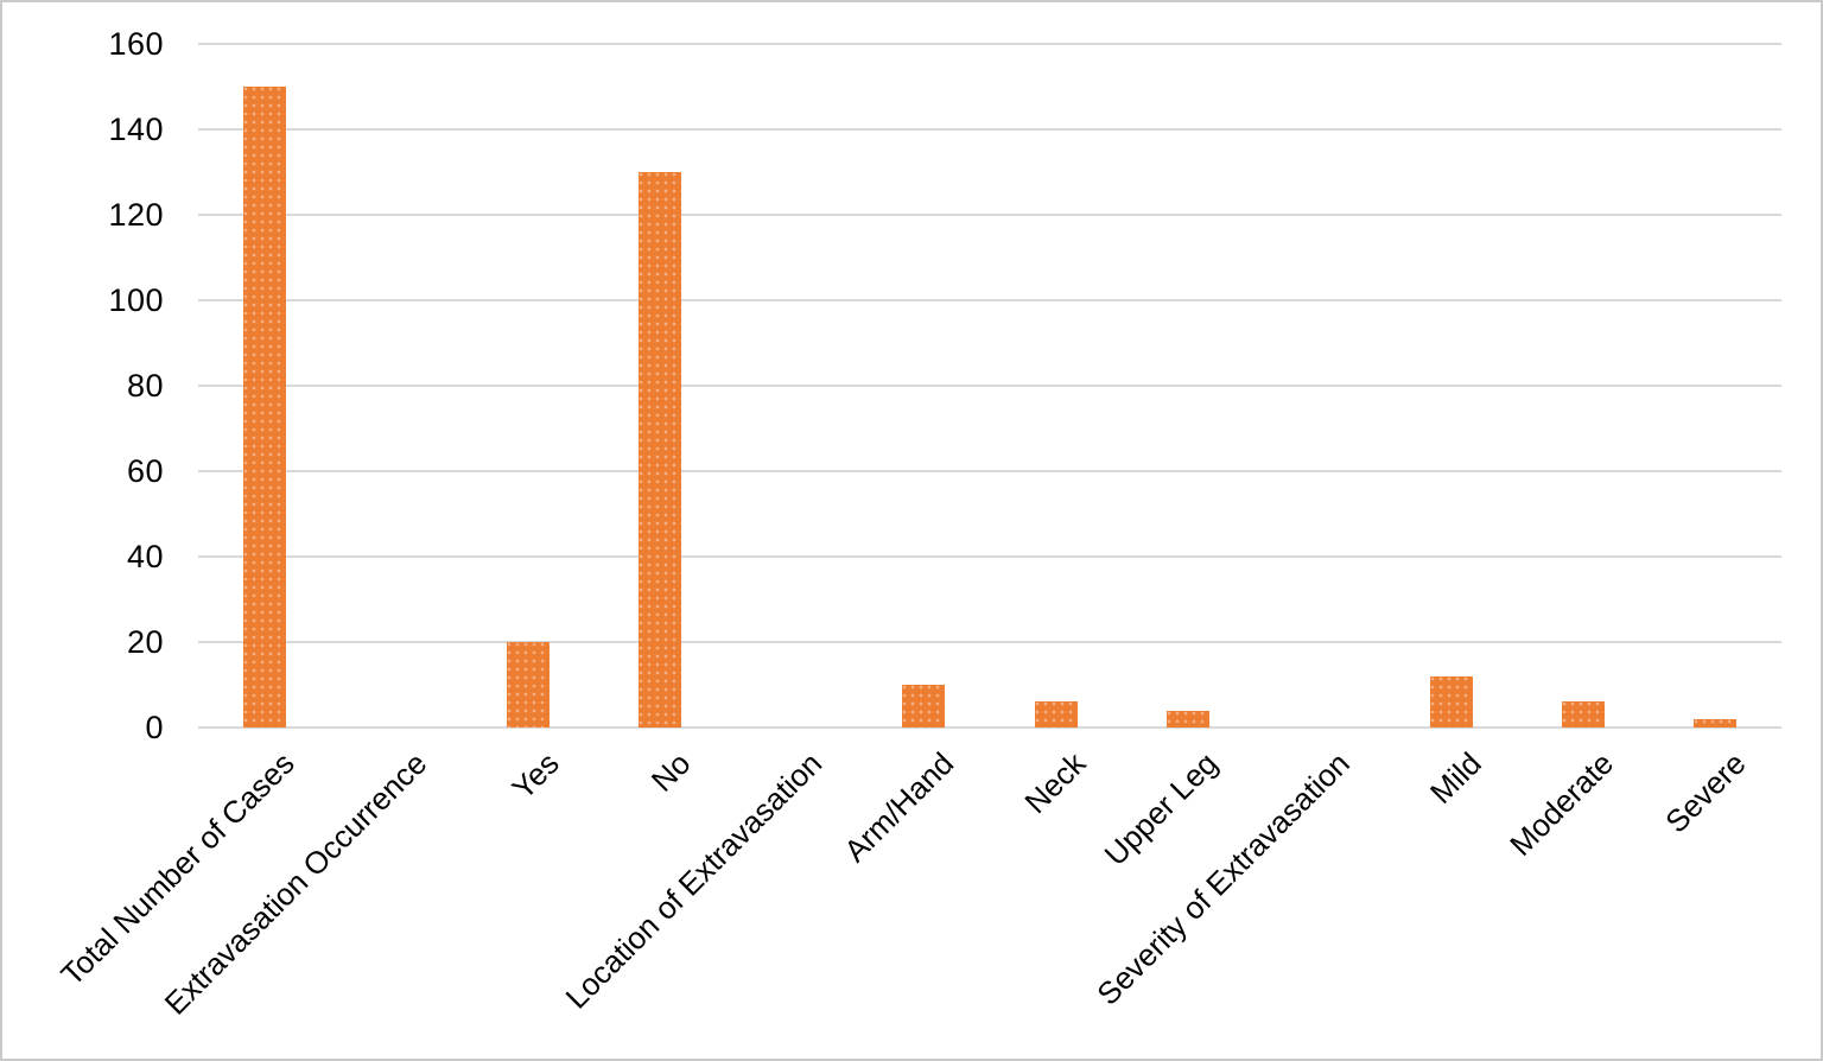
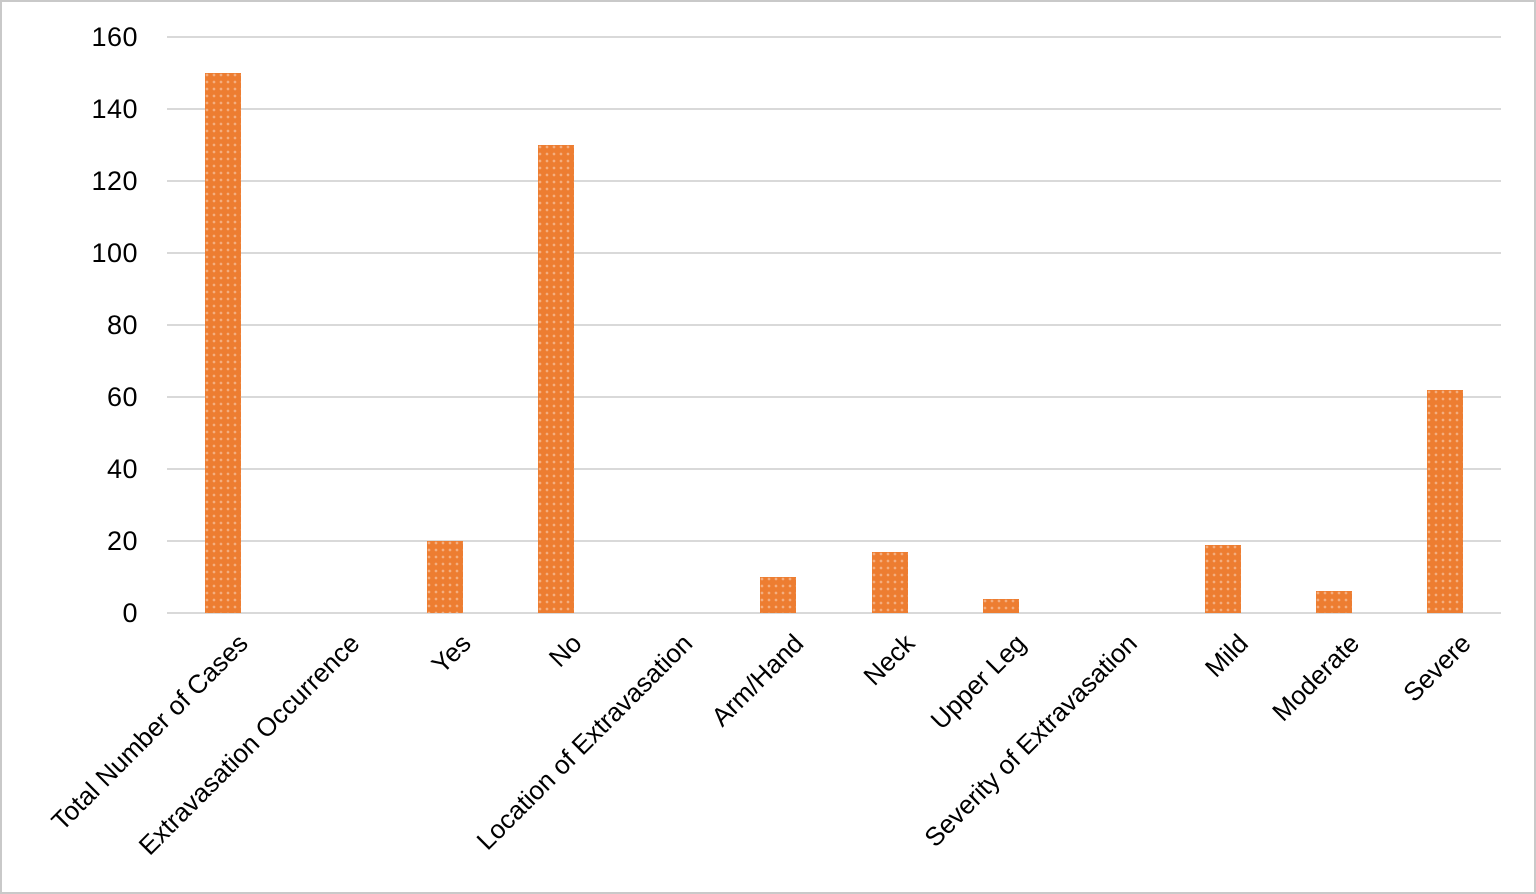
Neck: 6 -> 17
Mild: 12 -> 19
Severe: 2 -> 62
